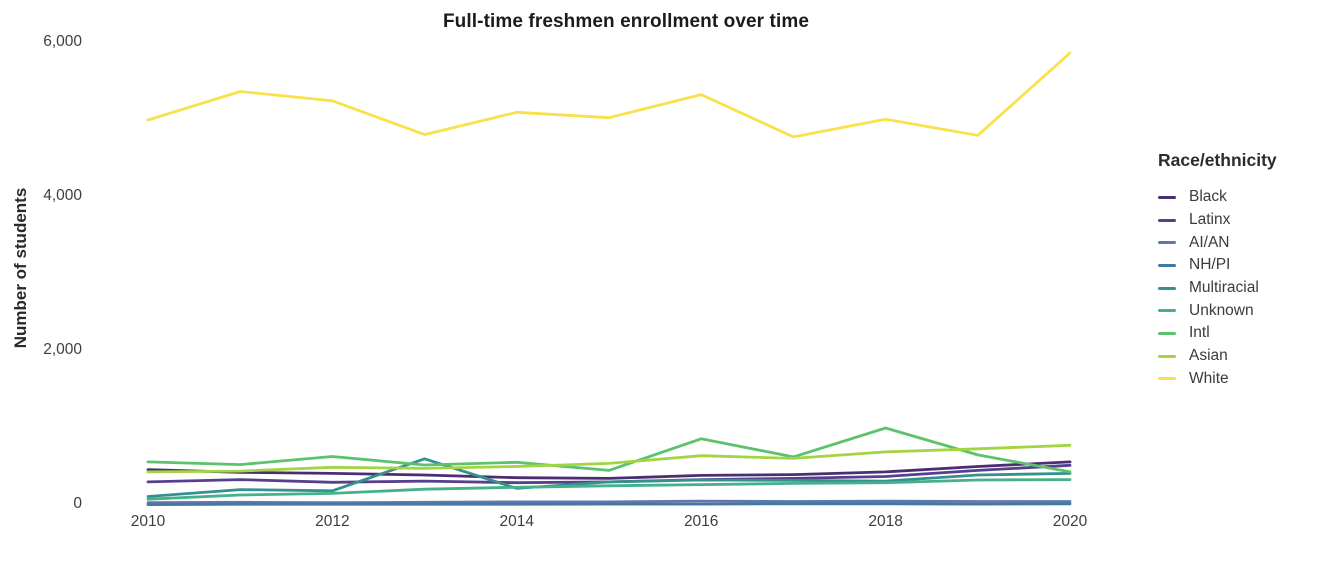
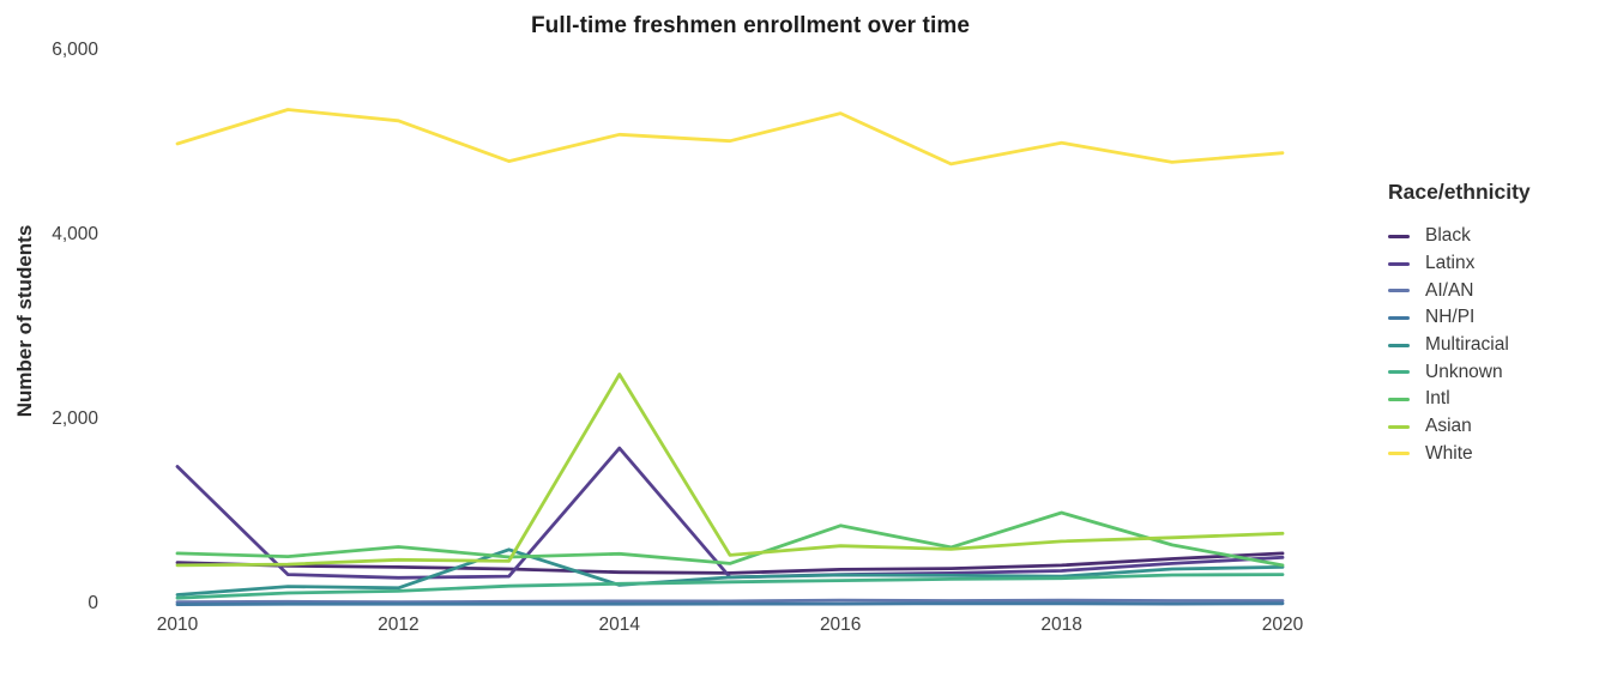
Latinx/2010: 300 -> 1500
Latinx/2014: 300 -> 1700
Asian/2014: 500 -> 2500
White/2020: 5900 -> 4900
